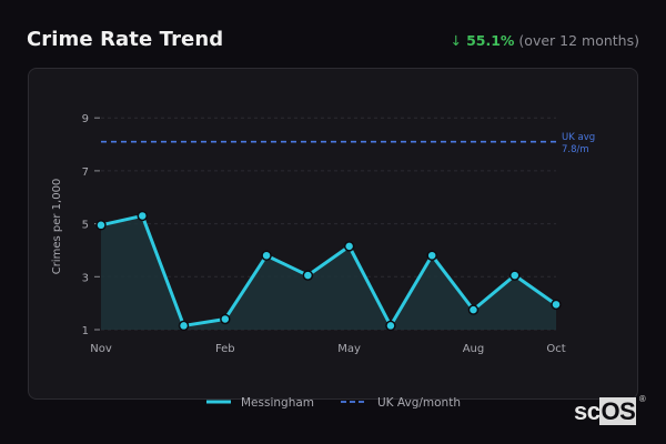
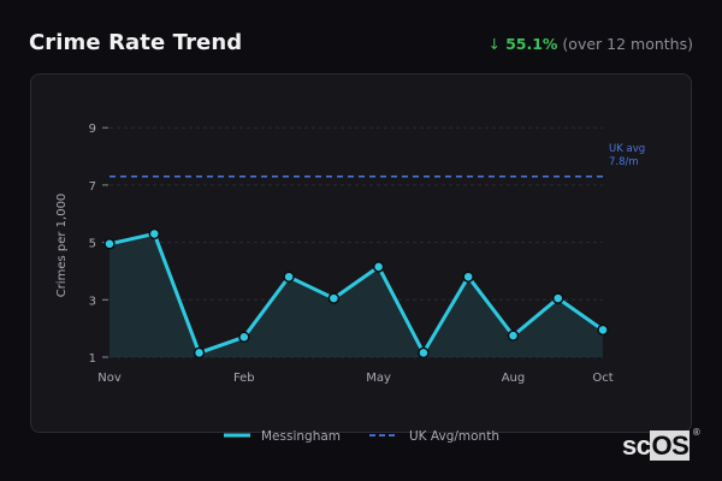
UK Avg/month/Nov: 8.1 -> 7.3
Messingham/Feb: 1.4 -> 1.7
UK Avg/month/Aug: 8.1 -> 7.6
